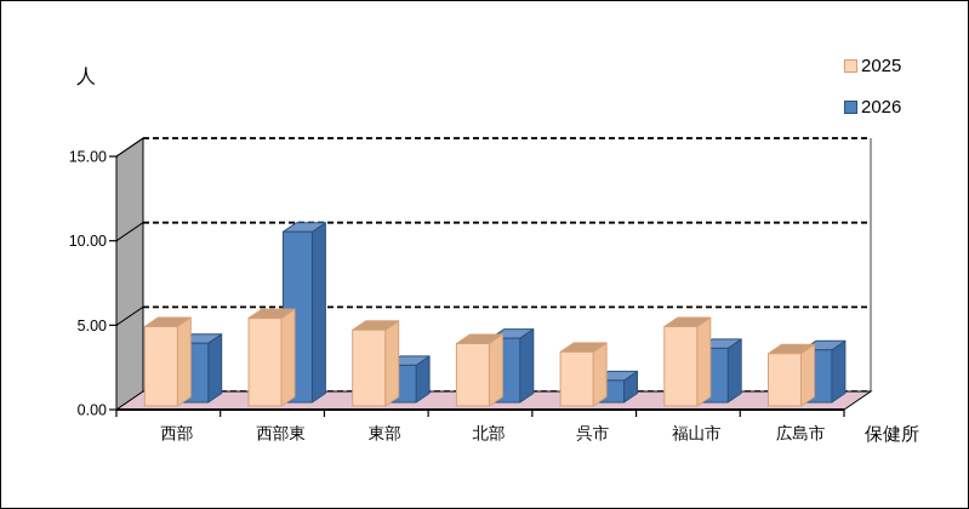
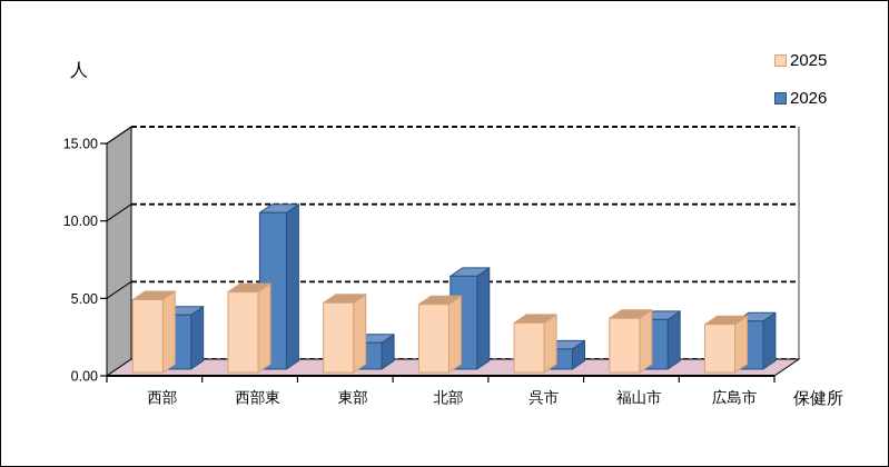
2026/東部: 2.2 -> 1.7
2025/北部: 3.7 -> 4.4
2026/北部: 3.8 -> 6.0
2025/福山市: 4.7 -> 3.5
